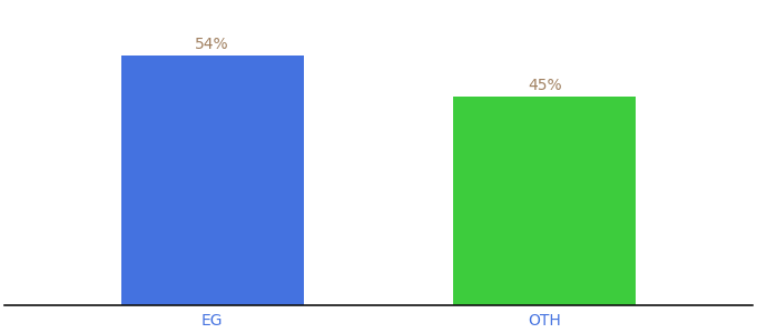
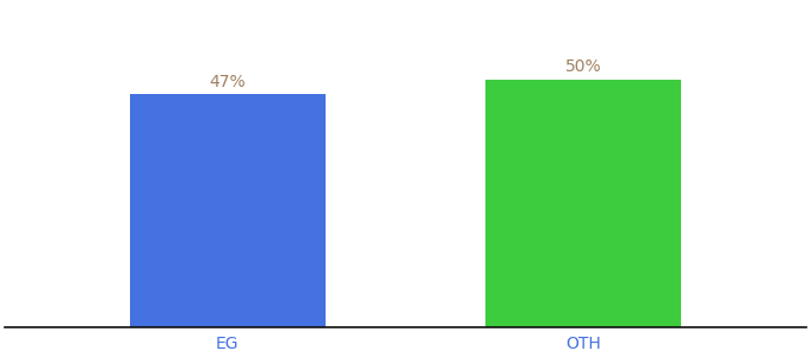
EG: 54% -> 47%
OTH: 45% -> 50%
